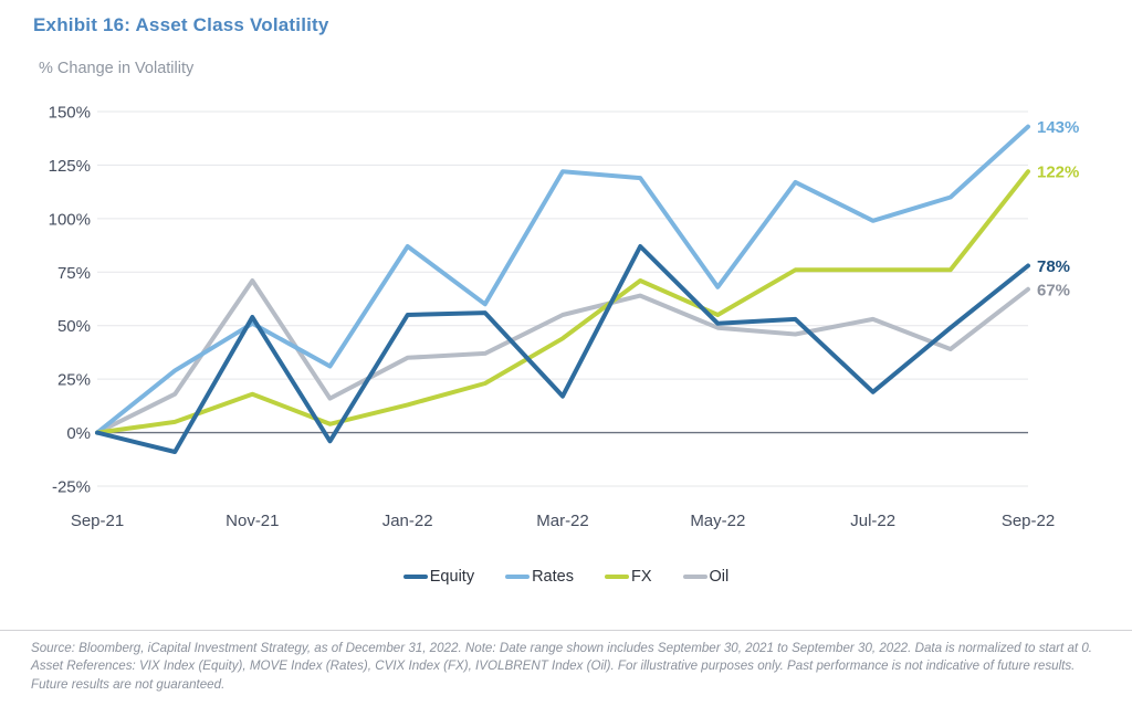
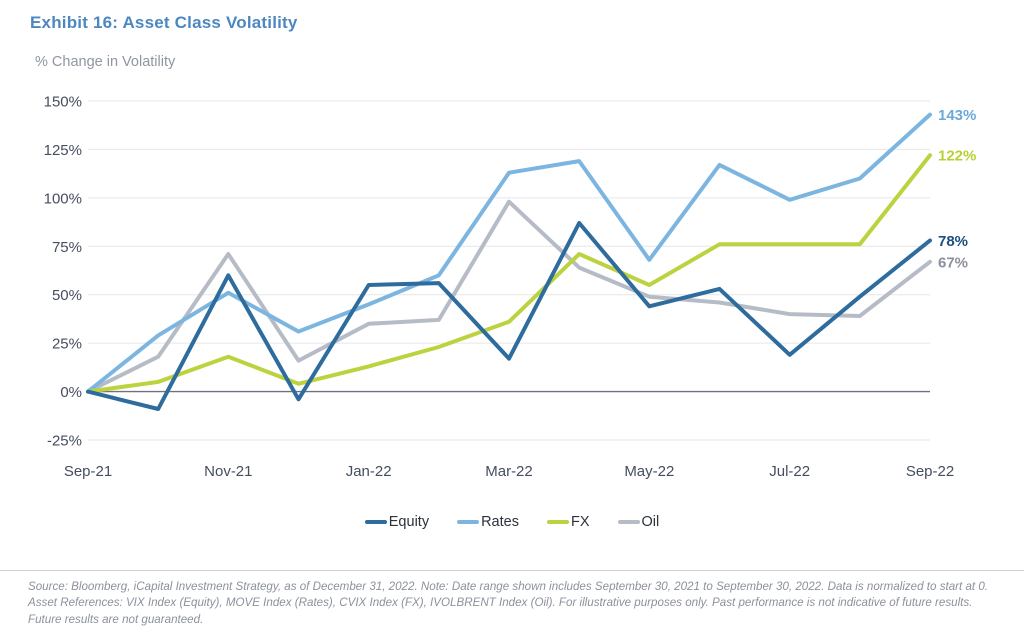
Equity/Nov-21: 54% -> 60%
Rates/Jan-22: 87% -> 45%
Rates/Mar-22: 122% -> 113%
FX/Mar-22: 44% -> 36%
Oil/Mar-22: 55% -> 98%
Equity/May-22: 51% -> 44%
Oil/Jul-22: 53% -> 40%
